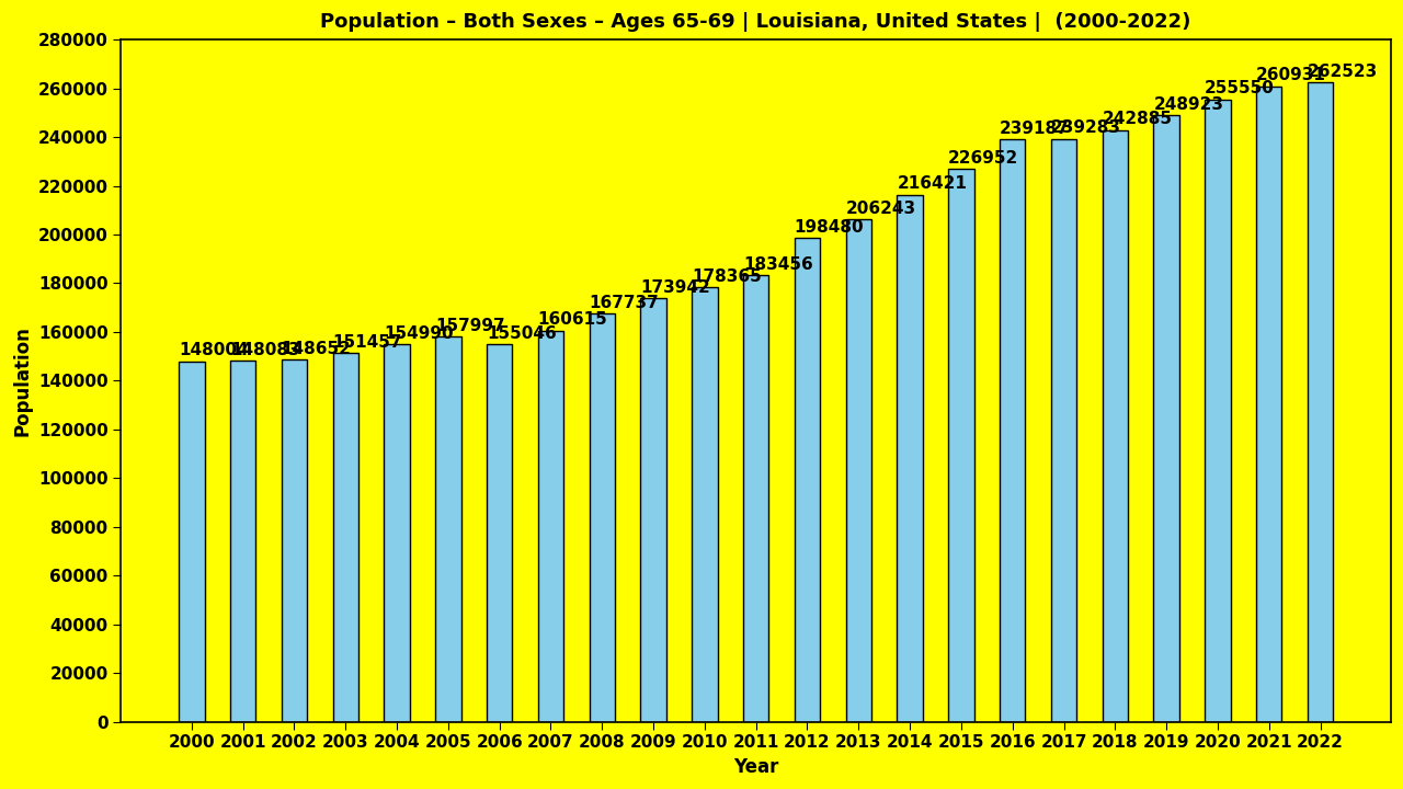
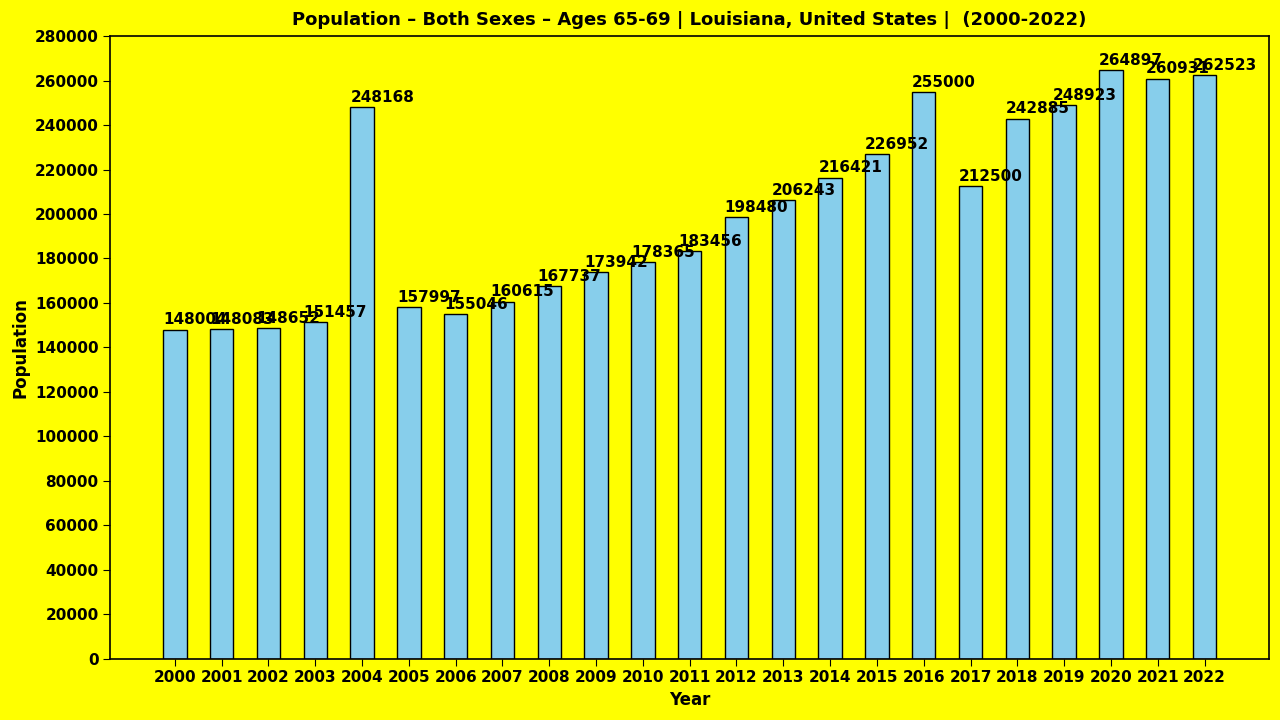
2004: 154990 -> 248168
2016: 239200 -> 255000
2017: 239300 -> 212500
2020: 255550 -> 264897
